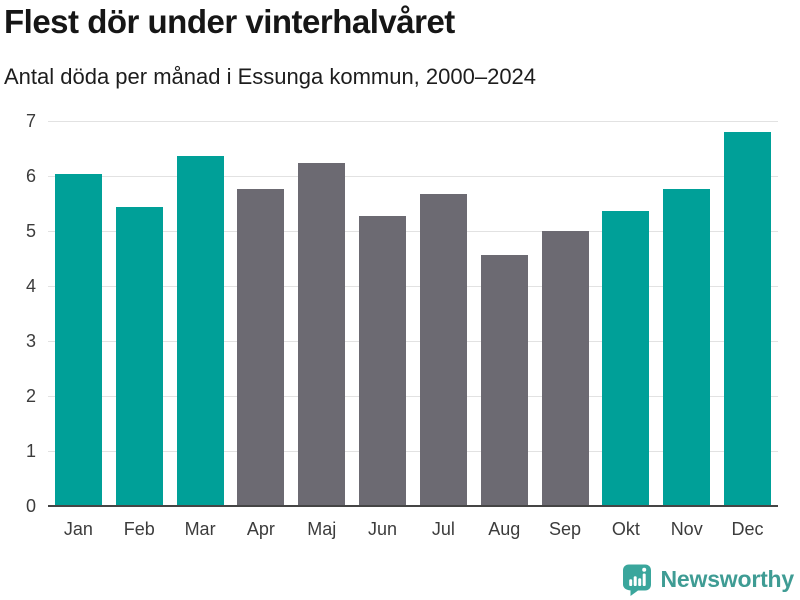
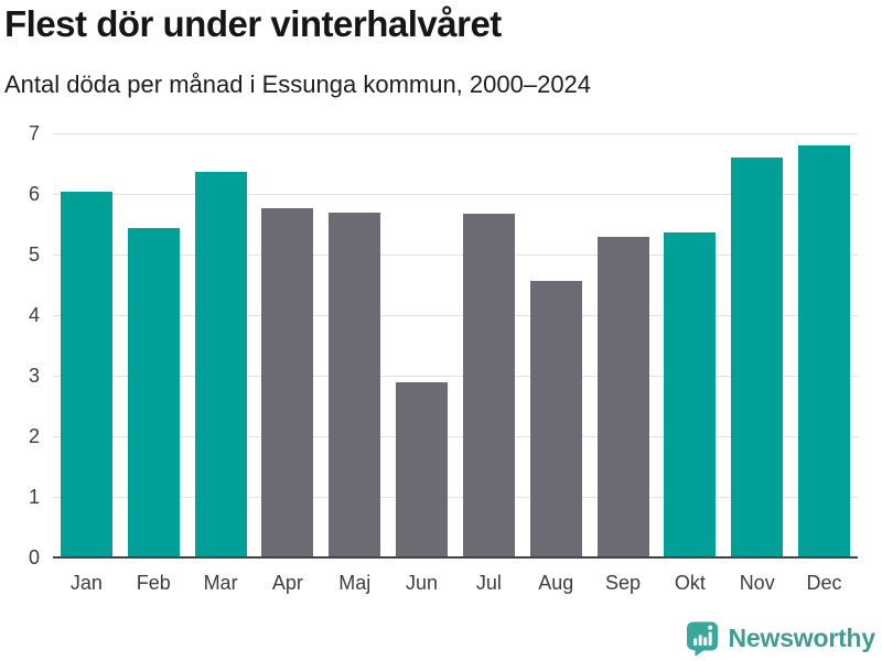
Maj: 6.2 -> 5.7
Jun: 5.3 -> 2.9
Sep: 5.0 -> 5.3
Nov: 5.8 -> 6.6
